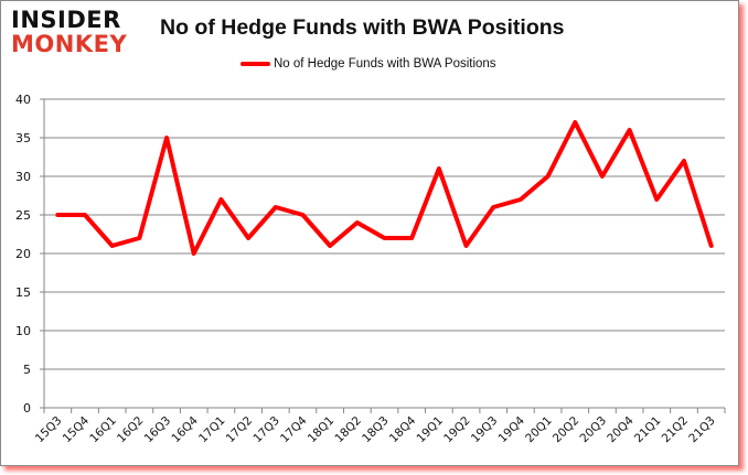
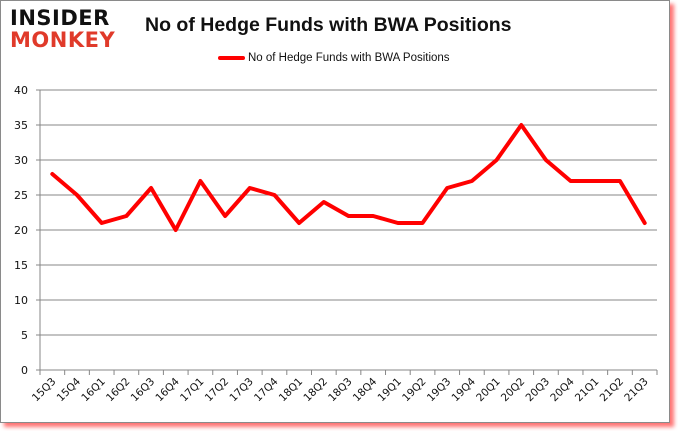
15Q3: 25 -> 28
16Q3: 35 -> 26
19Q1: 31 -> 21
20Q2: 37 -> 35
20Q4: 36 -> 27
21Q2: 32 -> 27
